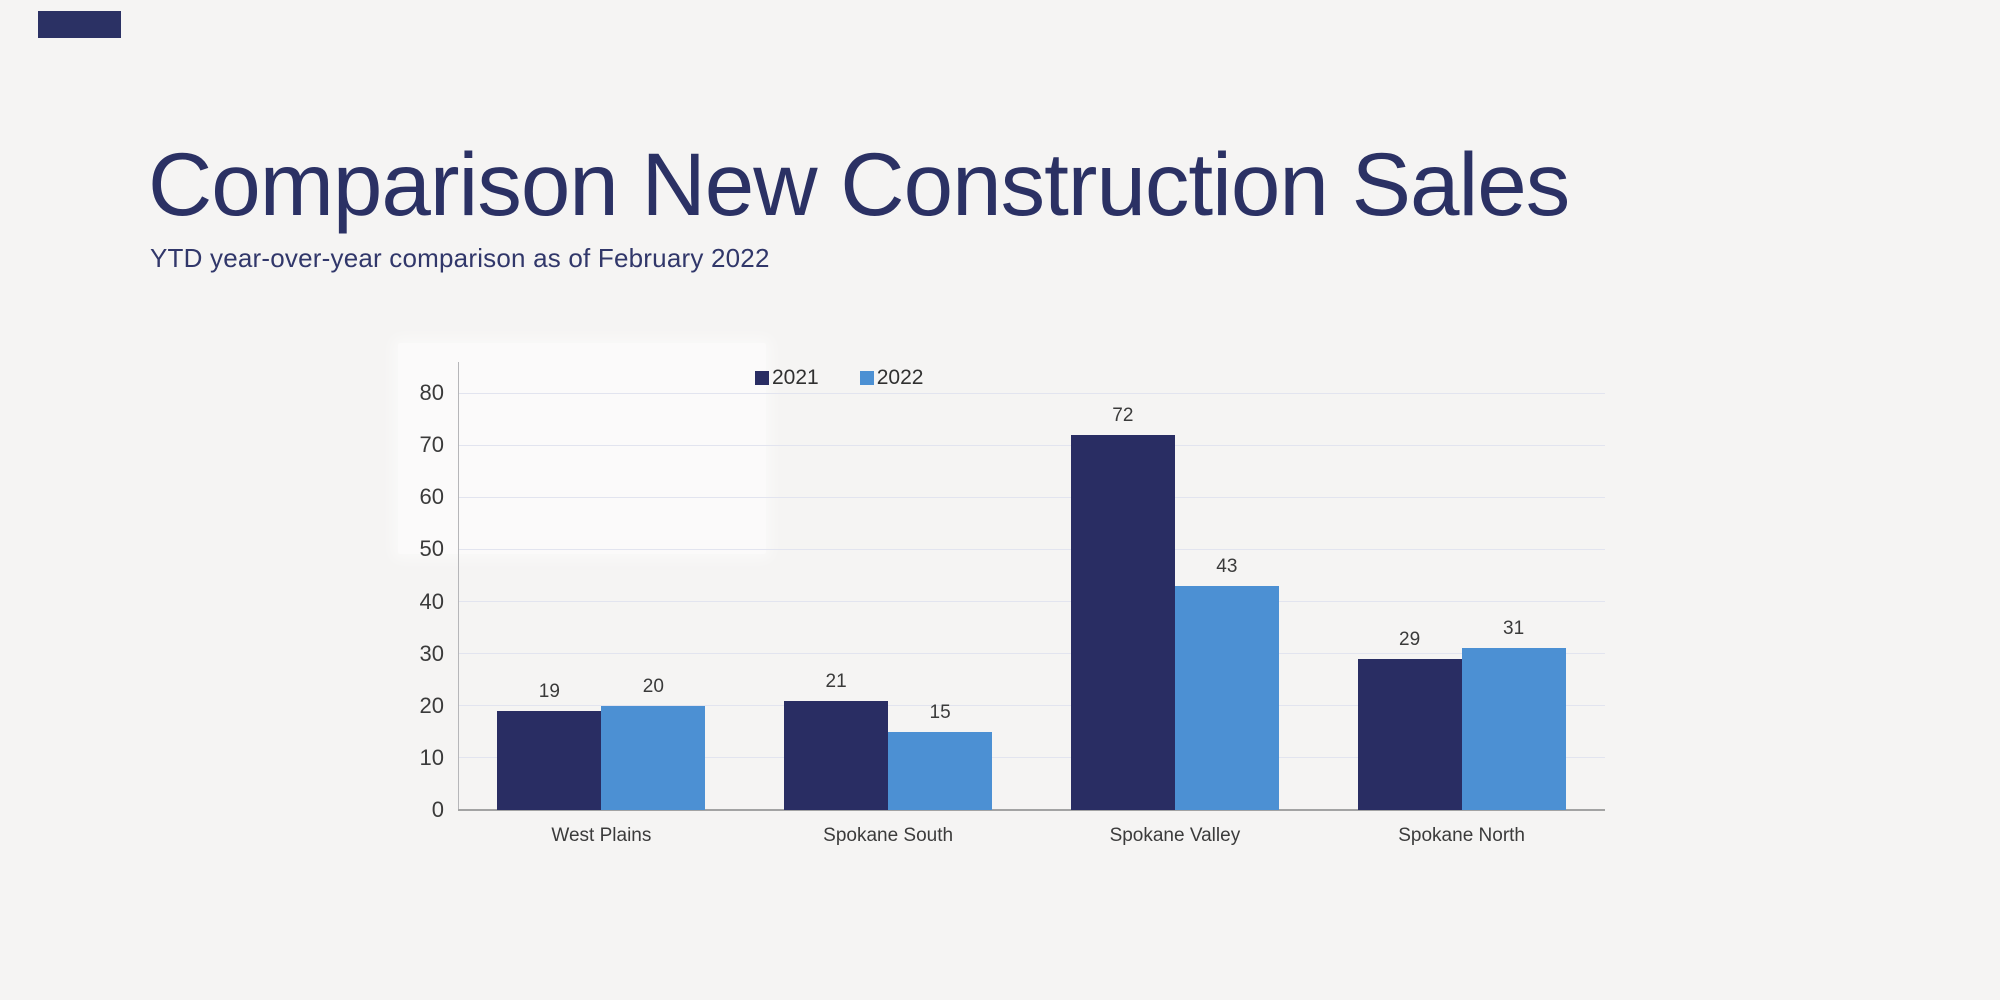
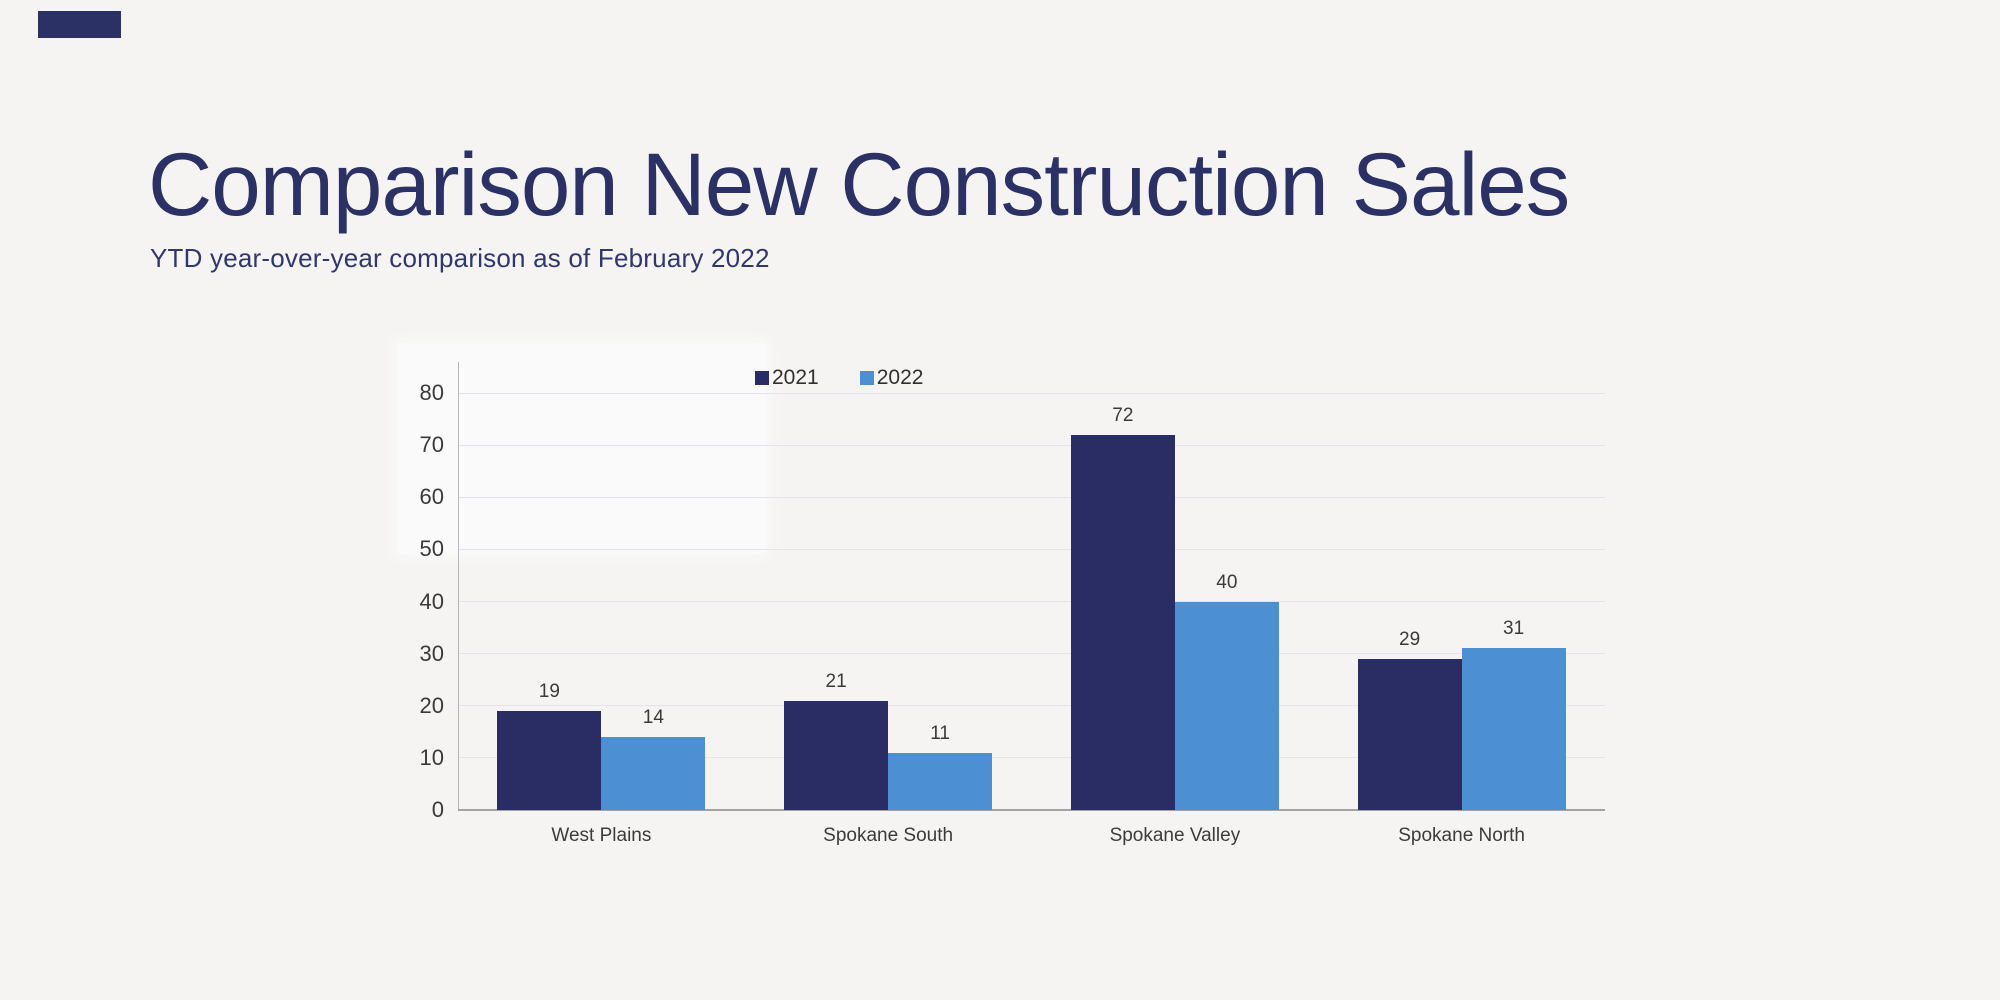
2022/West Plains: 20 -> 14
2022/Spokane South: 15 -> 11
2022/Spokane Valley: 43 -> 40
